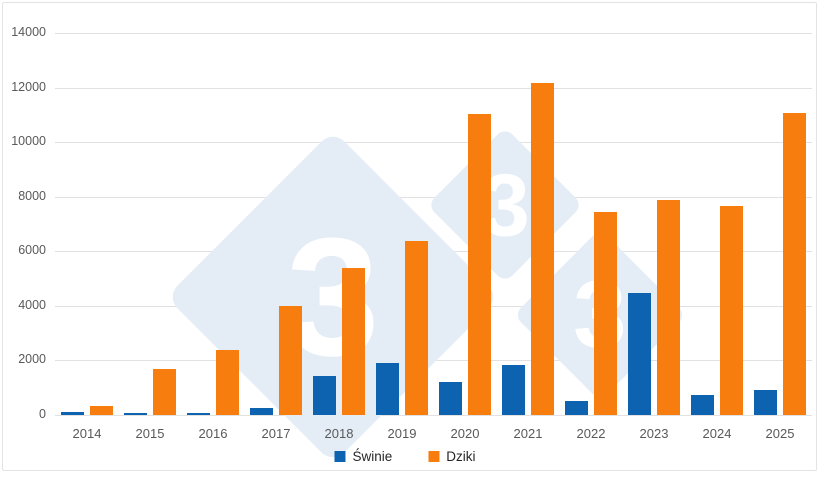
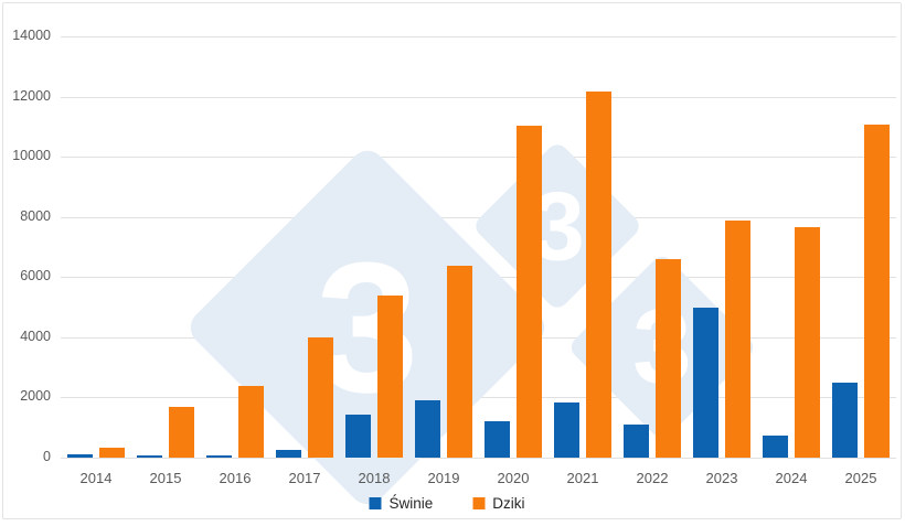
Świnie/2022: 500 -> 1100
Dziki/2022: 7400 -> 6600
Świnie/2023: 4500 -> 5000
Świnie/2025: 900 -> 2500
